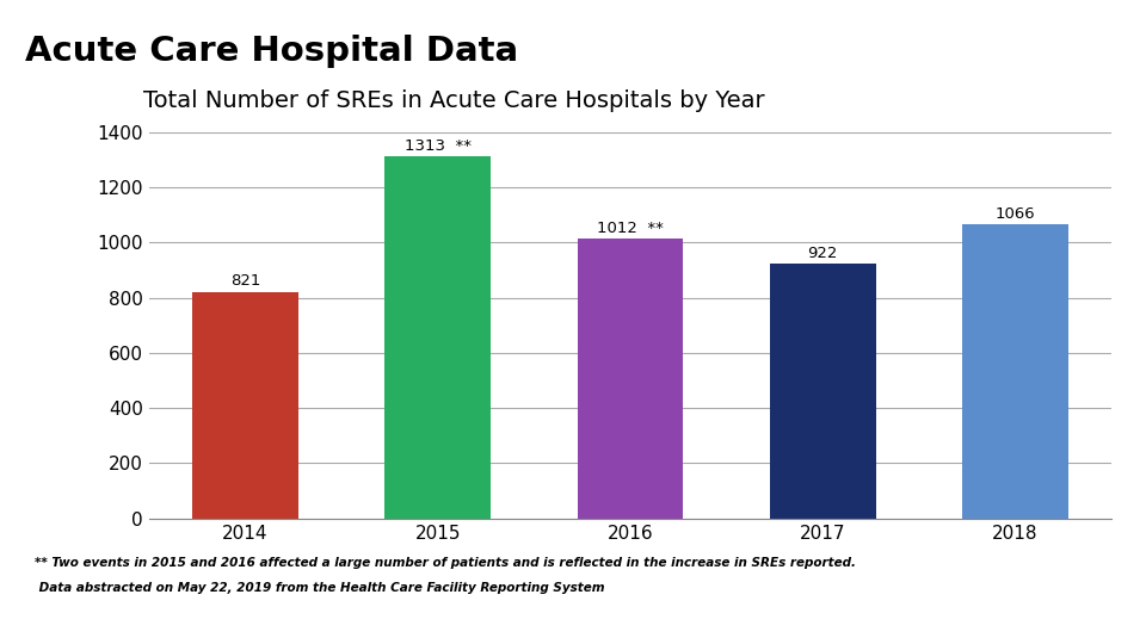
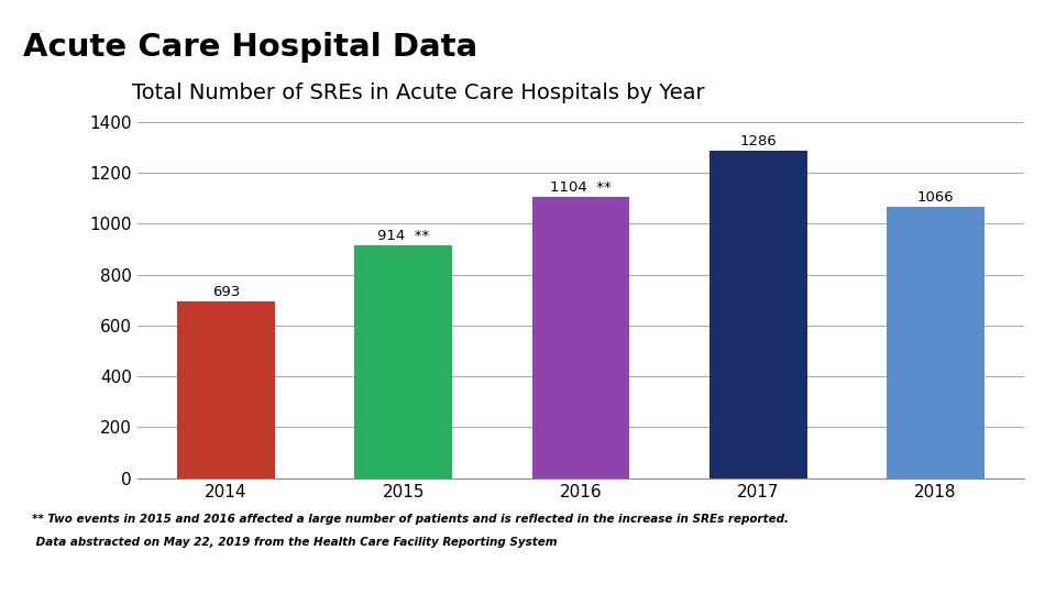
2014: 821 -> 693
2015: 1313 -> 914
2016: 1012 -> 1104
2017: 922 -> 1286
